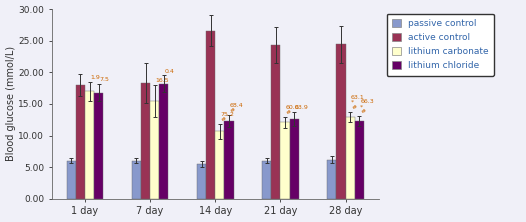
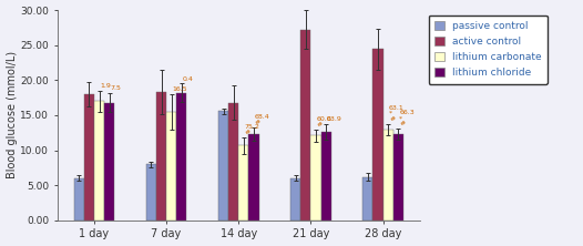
passive control/7 day: 6.0 -> 8.0
passive control/14 day: 5.5 -> 15.6
active control/14 day: 26.6 -> 16.8
active control/21 day: 24.3 -> 27.2
